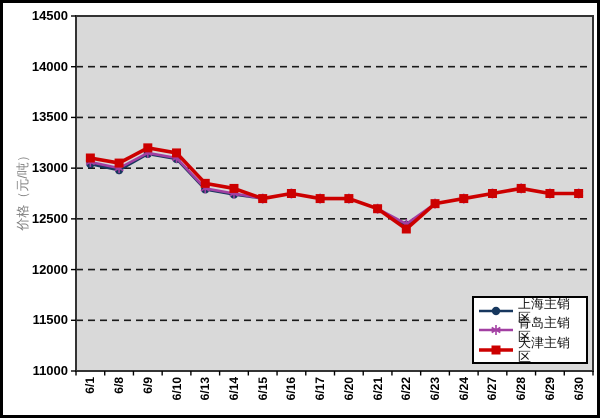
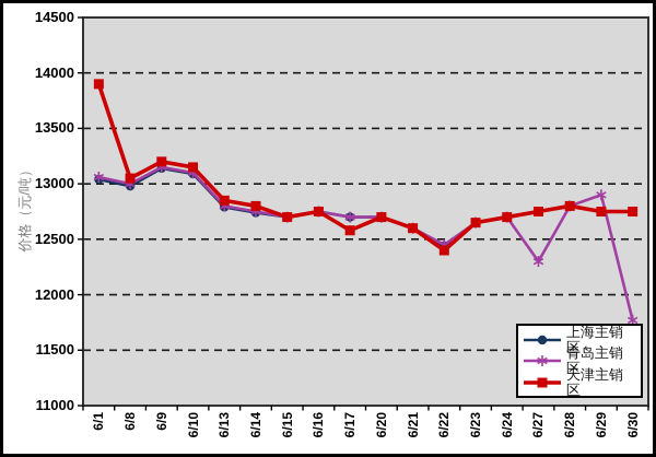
天津主销区/6/1: 13100 -> 13900
天津主销区/6/17: 12700 -> 12580
青岛主销区/6/27: 12750 -> 12300
青岛主销区/6/29: 12750 -> 12900
青岛主销区/6/30: 12750 -> 11770
